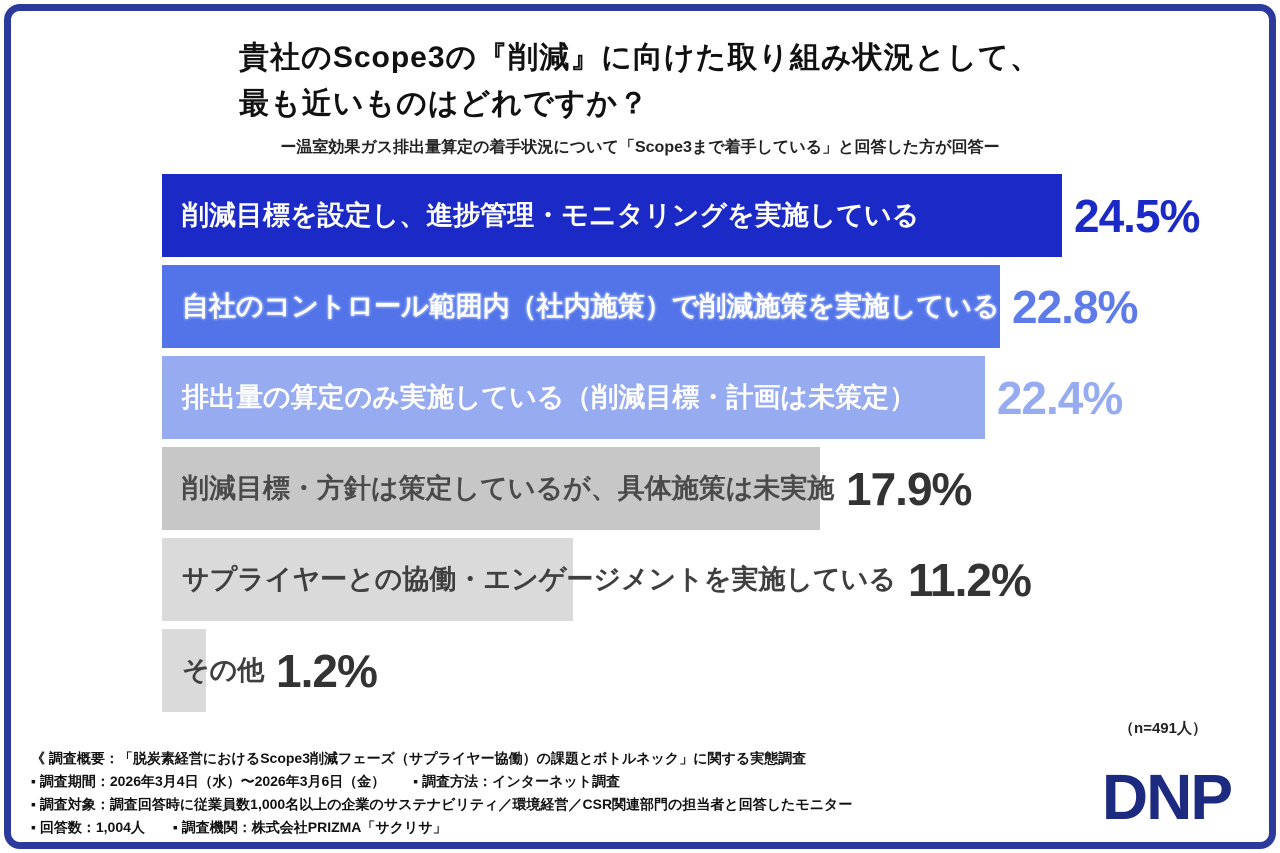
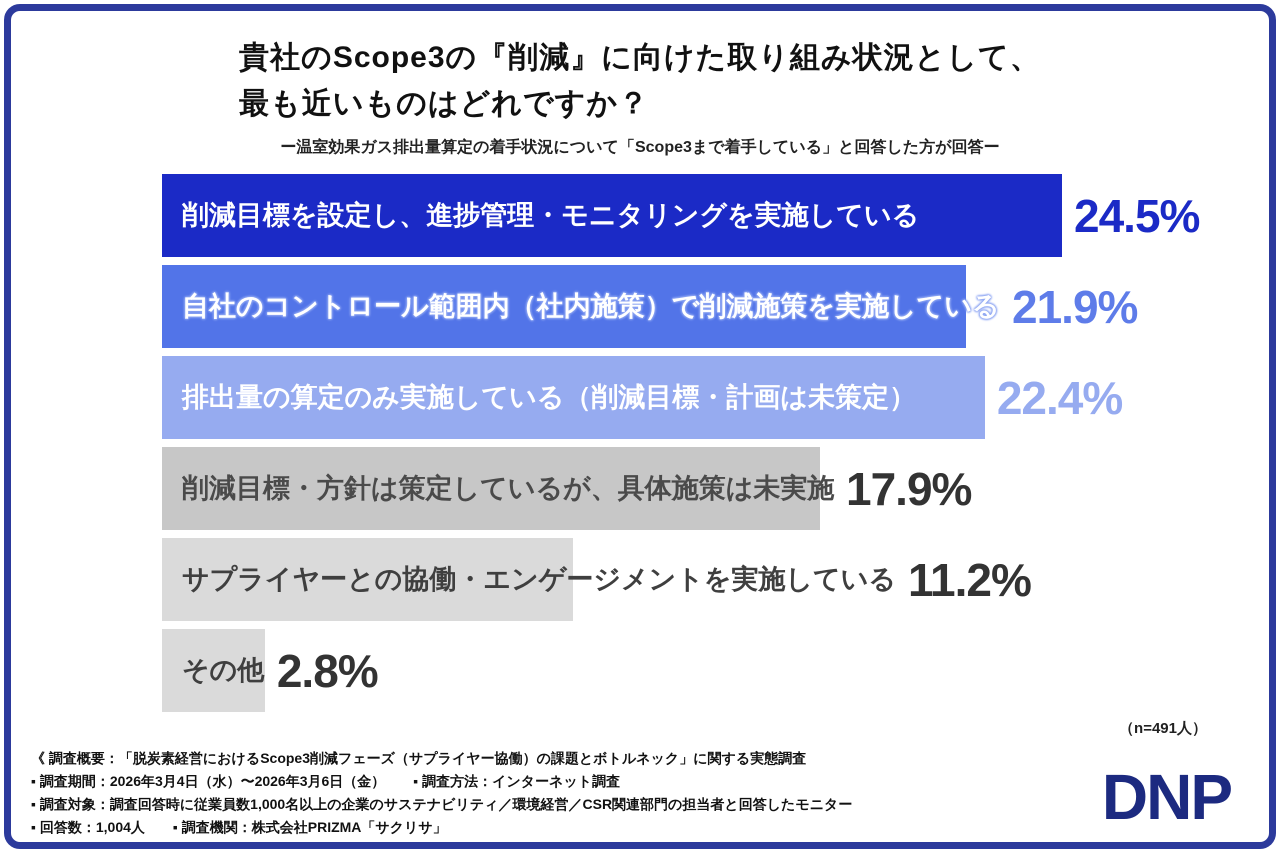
自社のコントロール範囲内（社内施策）で削減施策を実施している: 22.8% -> 21.9%
その他: 1.2% -> 2.8%
